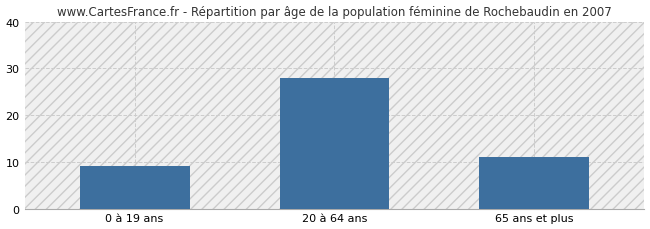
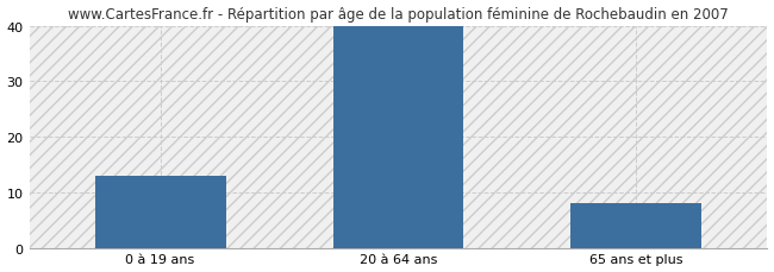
0 à 19 ans: 9 -> 13
20 à 64 ans: 28 -> 40
65 ans et plus: 11 -> 8
